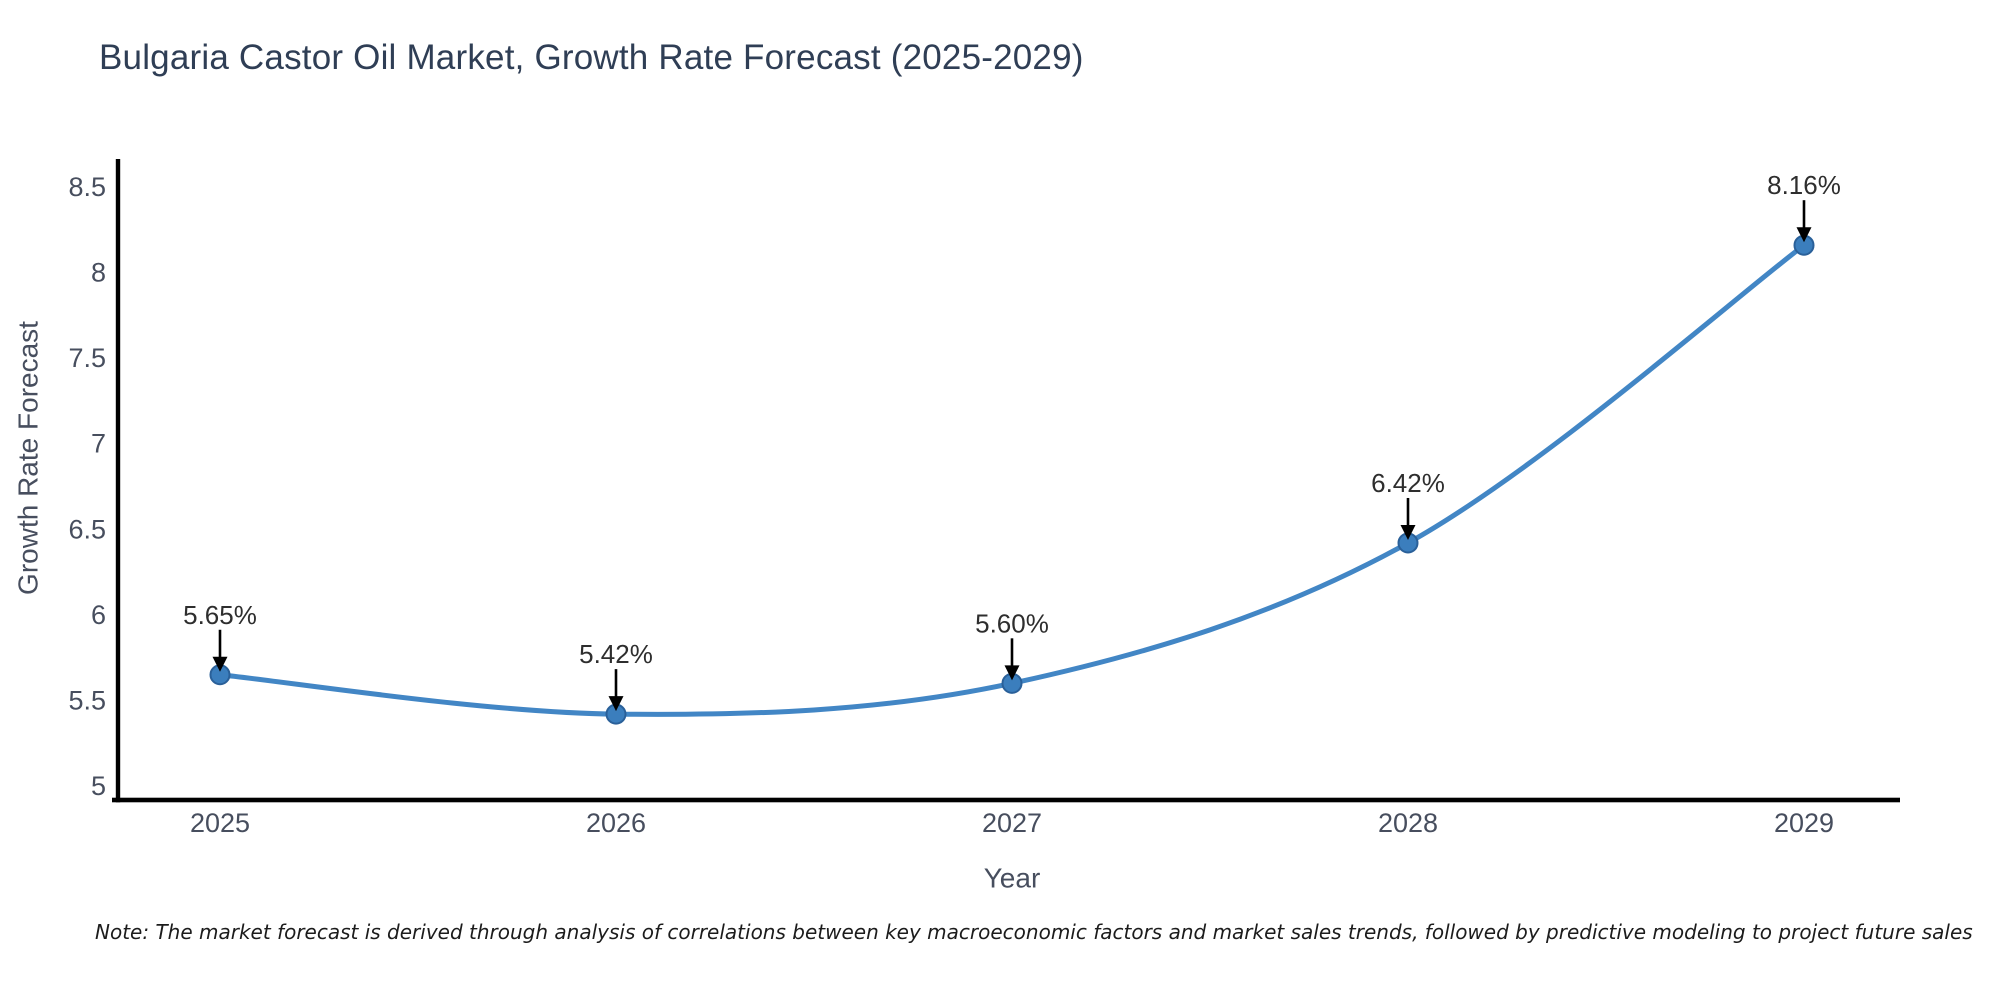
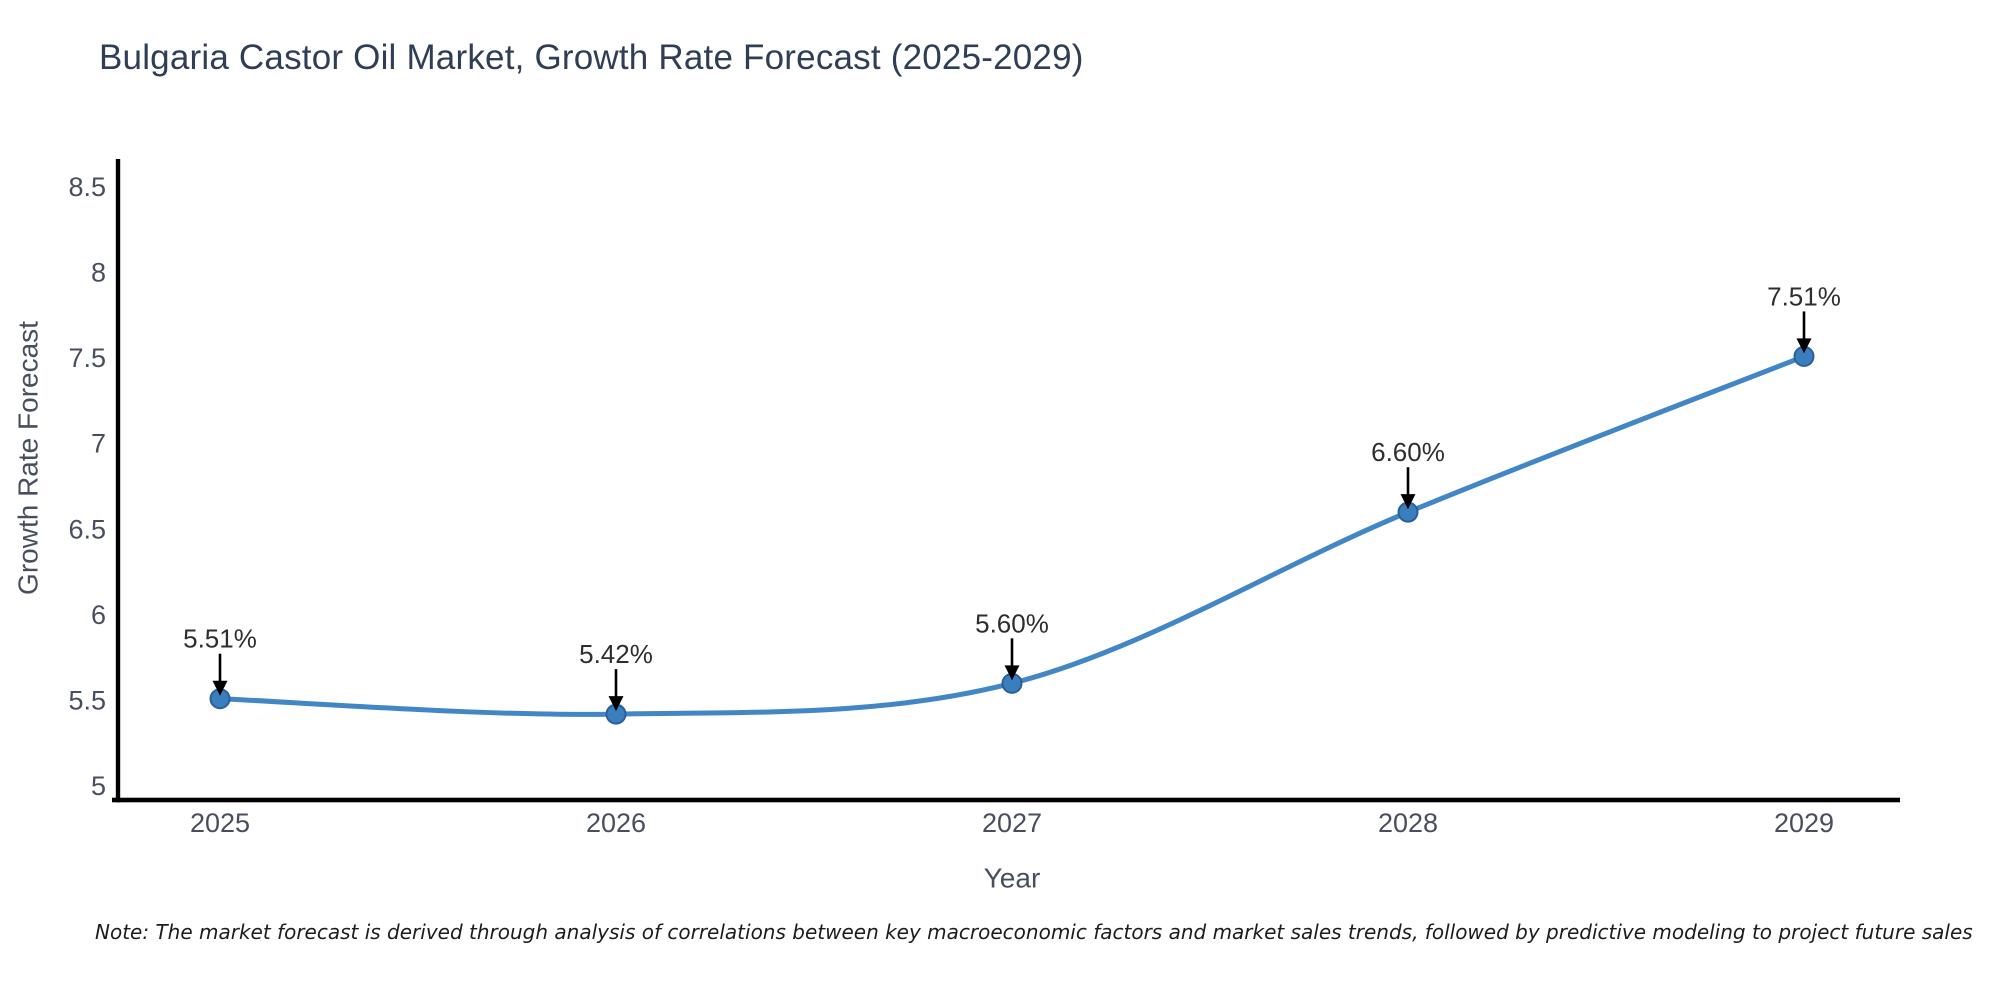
2025: 5.65% -> 5.51%
2028: 6.42% -> 6.60%
2029: 8.16% -> 7.51%
